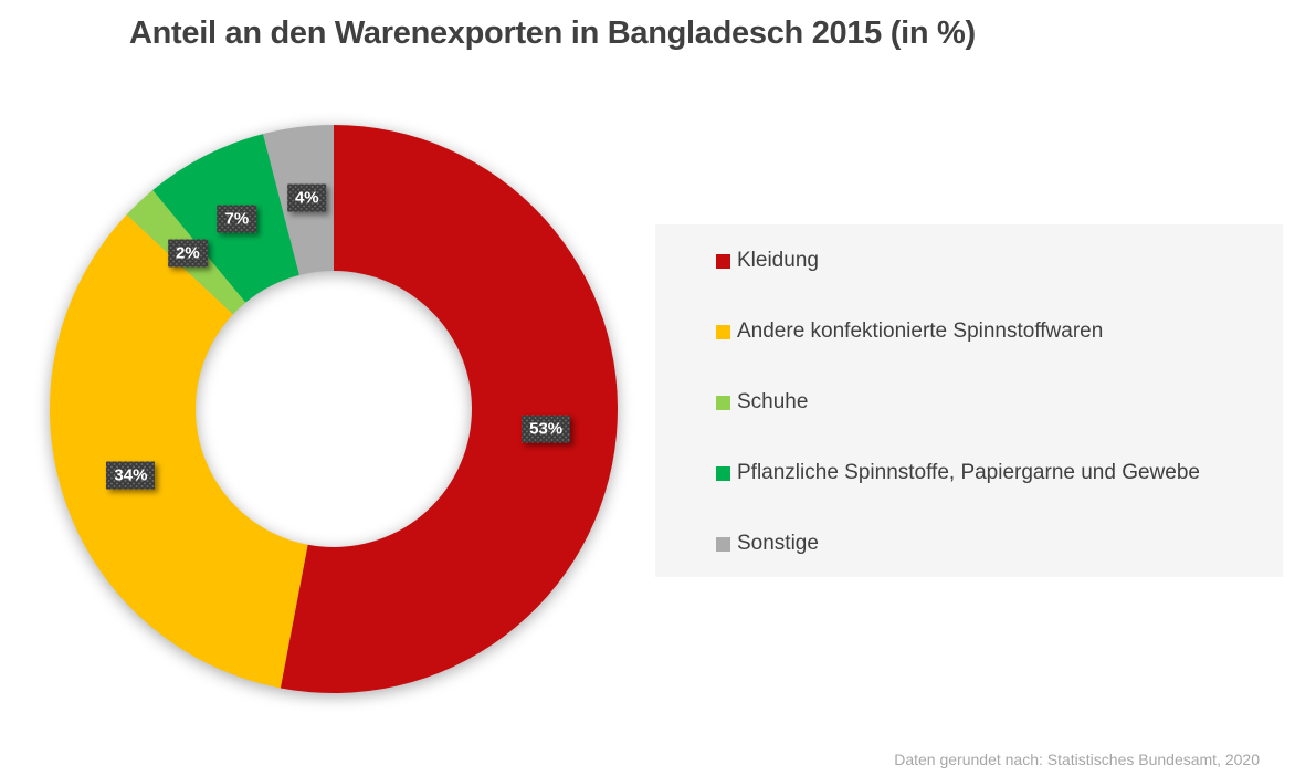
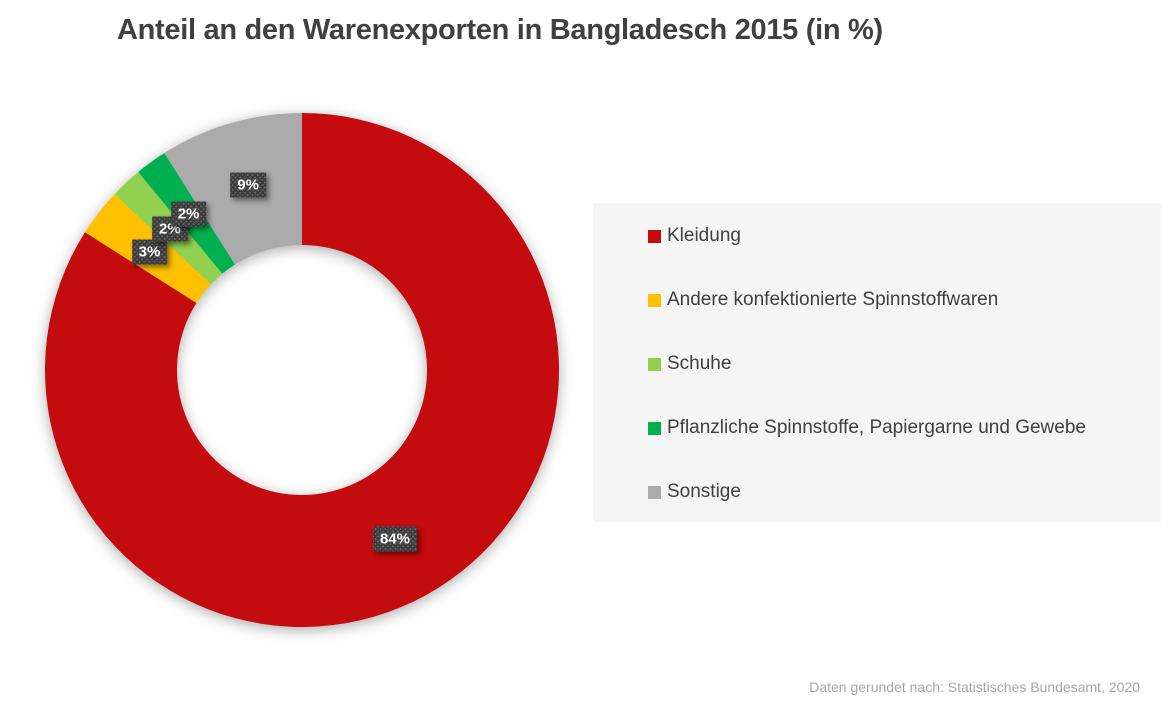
Kleidung: 53% -> 84%
Andere konfektionierte Spinnstoffwaren: 34% -> 3%
Pflanzliche Spinnstoffe, Papiergarne und Gewebe: 7% -> 2%
Sonstige: 4% -> 9%
